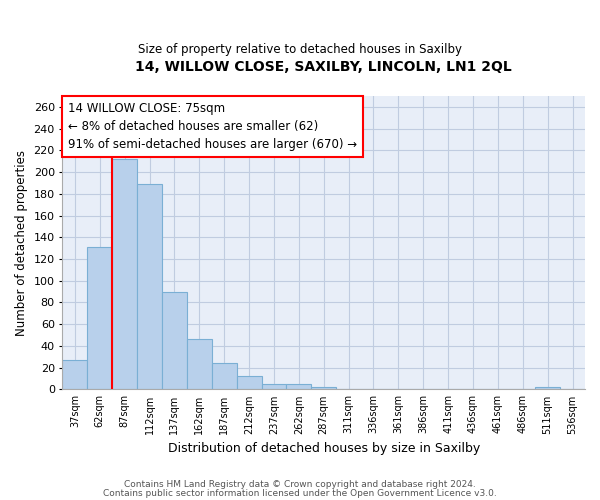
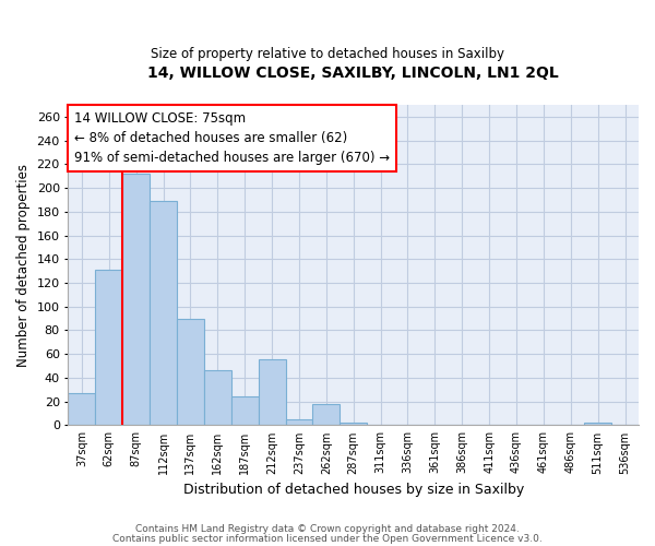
212sqm: 12 -> 56
262sqm: 5 -> 18
